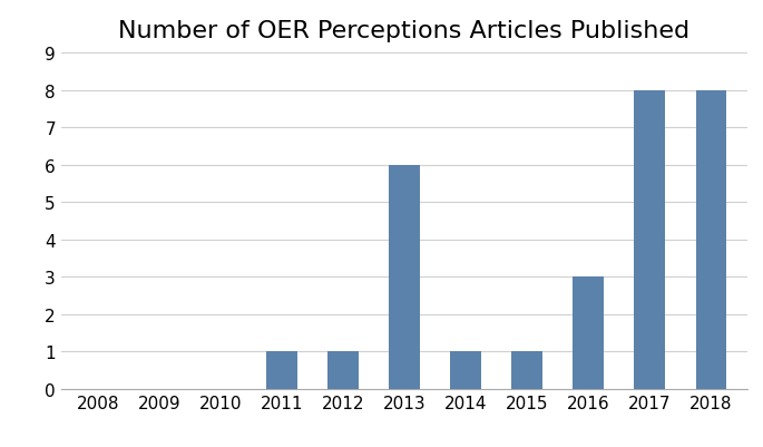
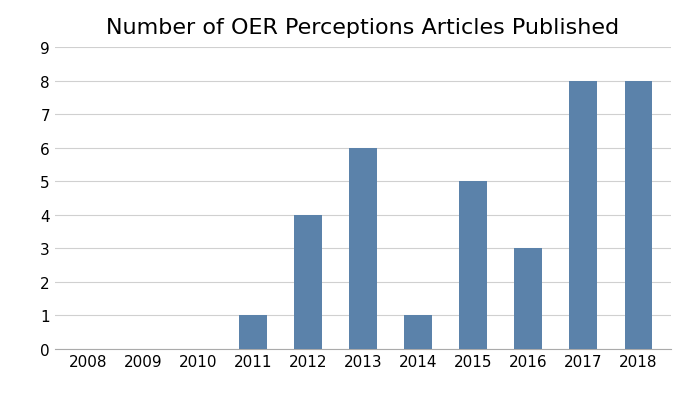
2012: 1 -> 4
2015: 1 -> 5
